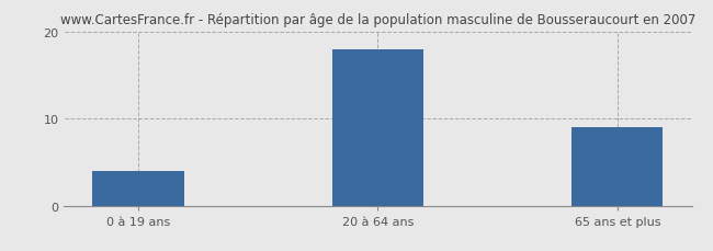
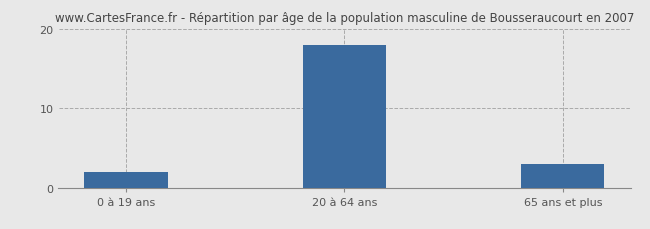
0 à 19 ans: 4 -> 2
65 ans et plus: 9 -> 3
